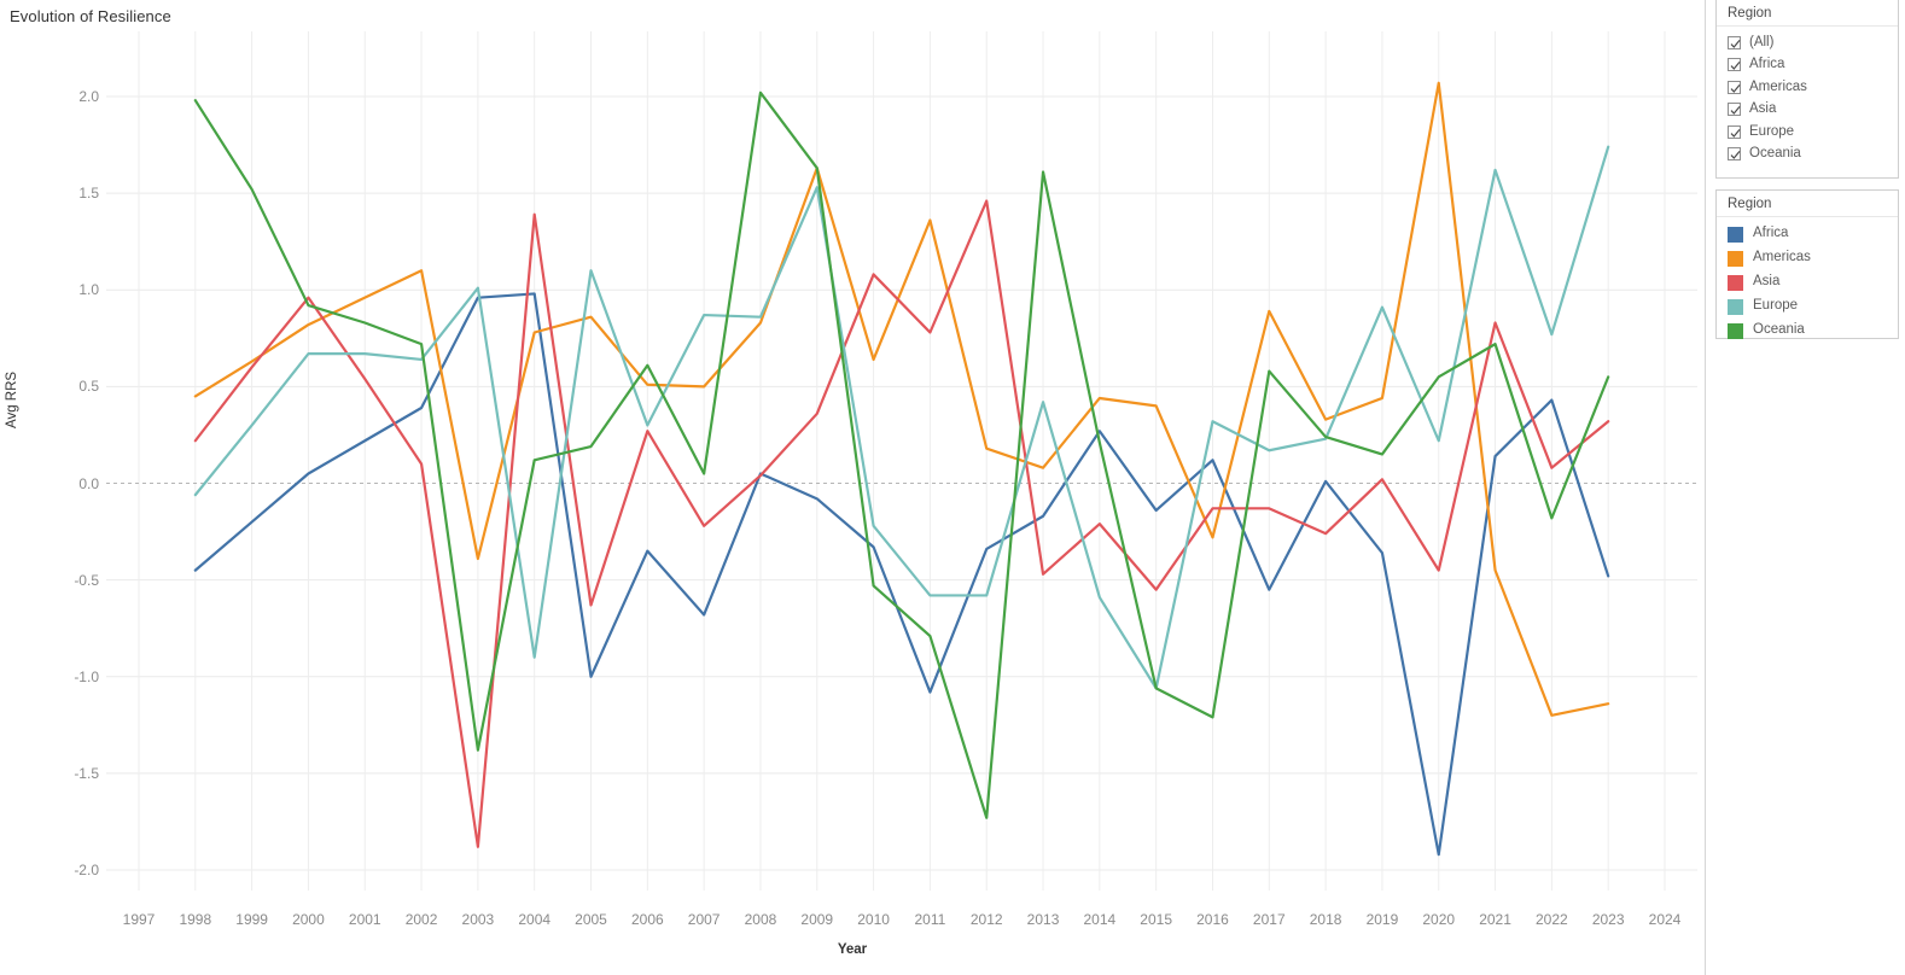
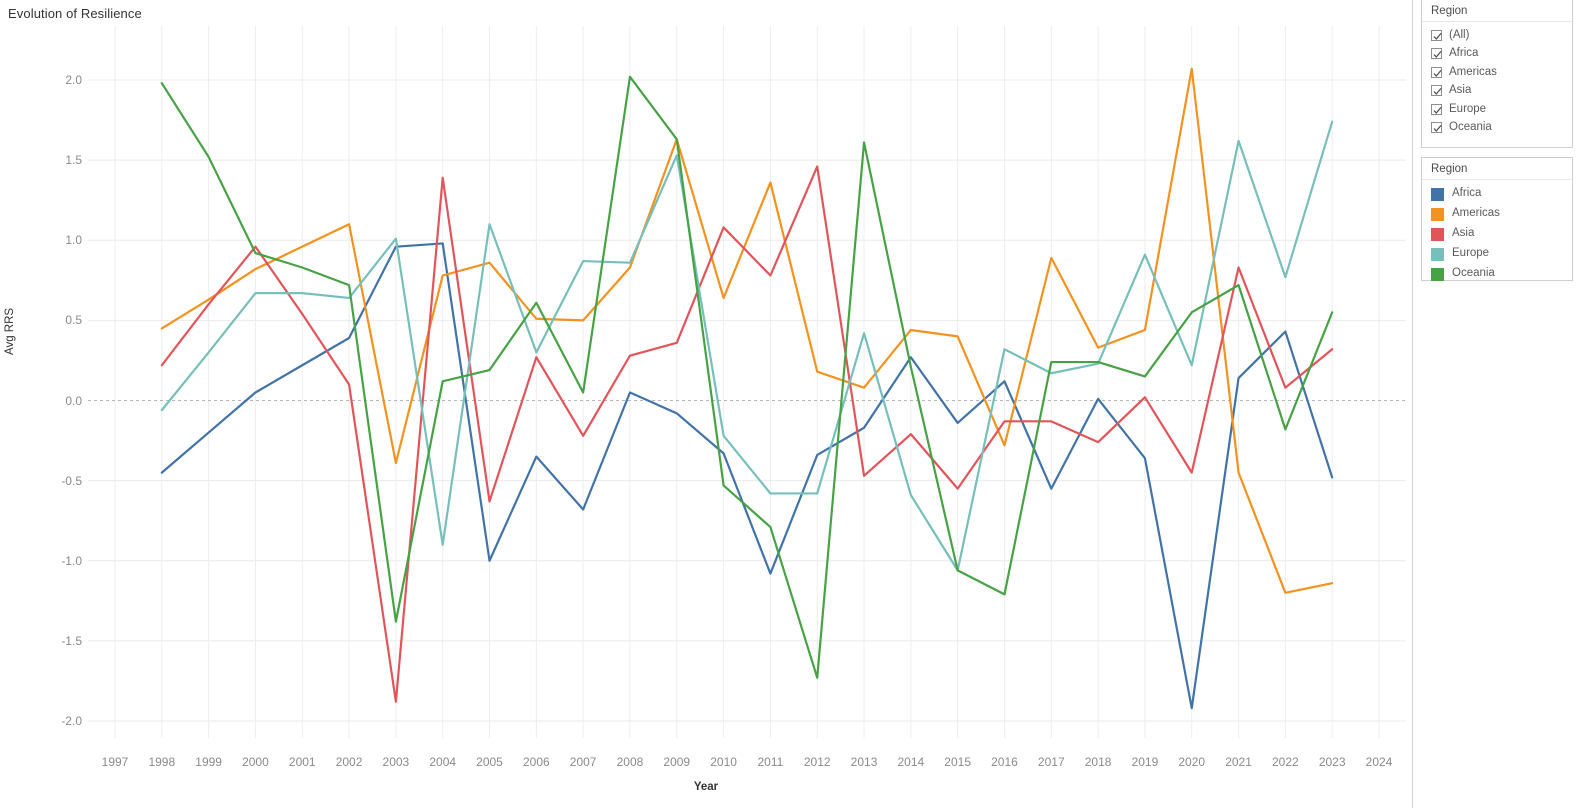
Asia/2008: 0.04 -> 0.28
Oceania/2017: 0.58 -> 0.24
